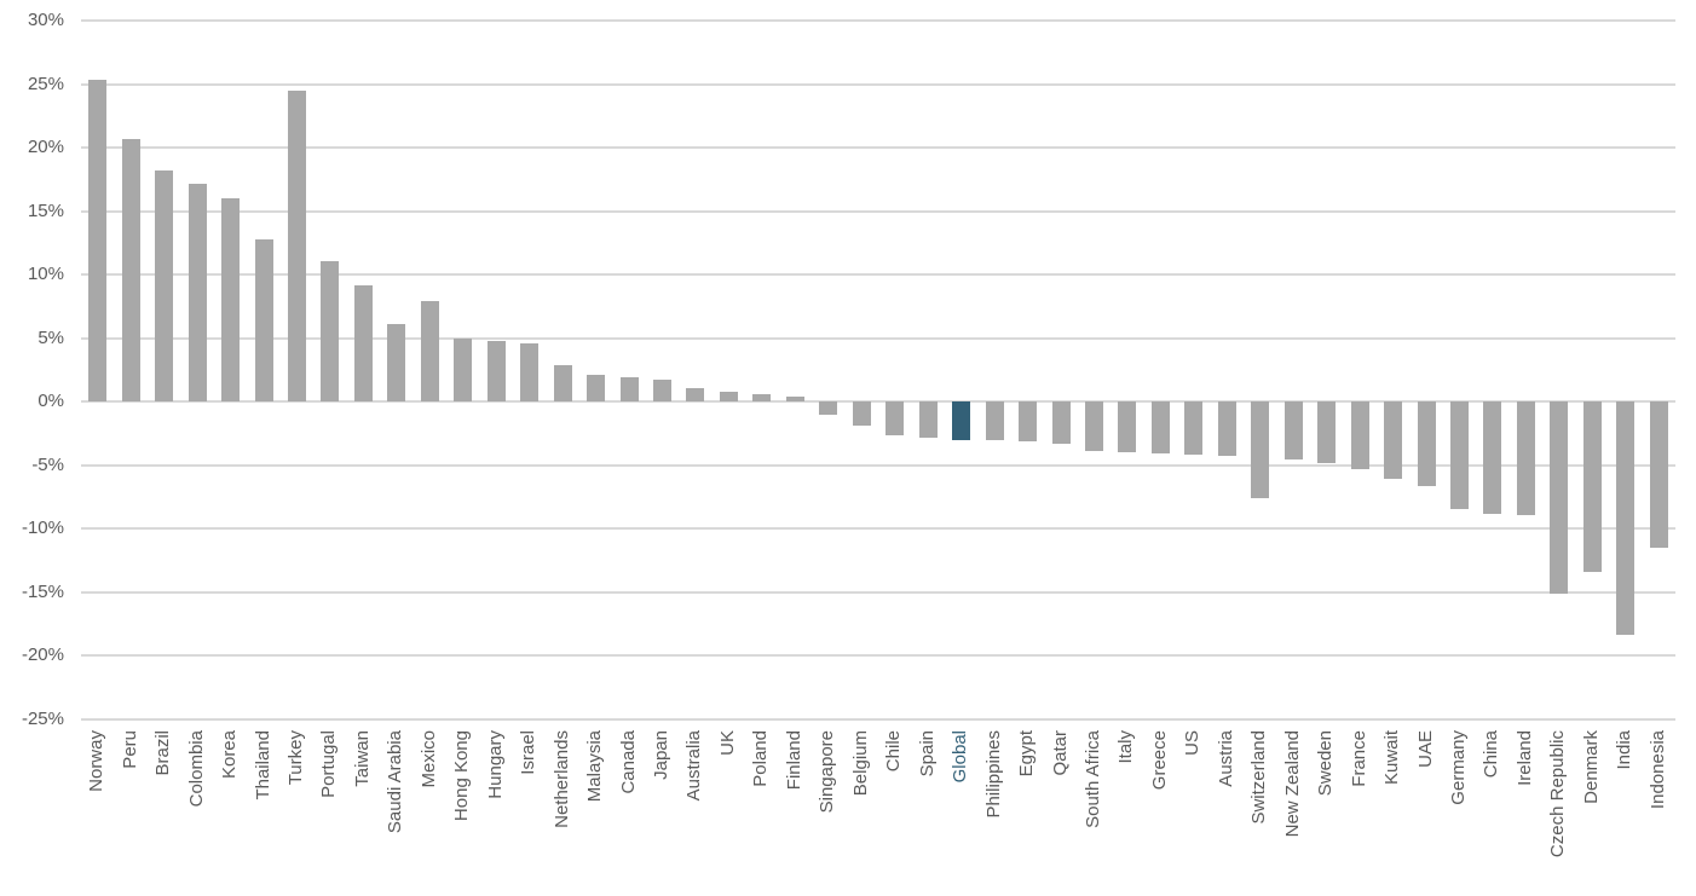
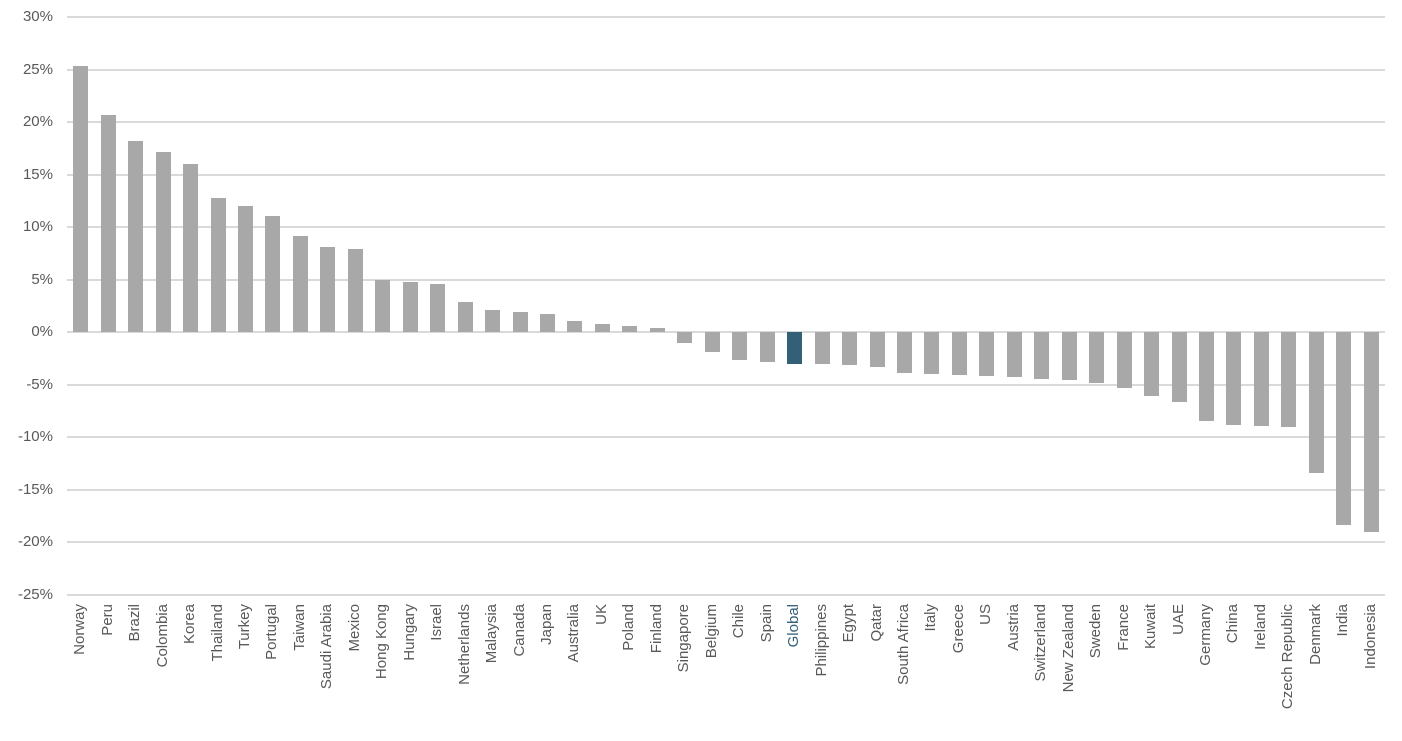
Turkey: 24.5% -> 12.0%
Saudi Arabia: 6.1% -> 8.1%
Switzerland: -7.6% -> -4.4%
Czech Republic: -15.1% -> -9.0%
Indonesia: -11.5% -> -19.0%
